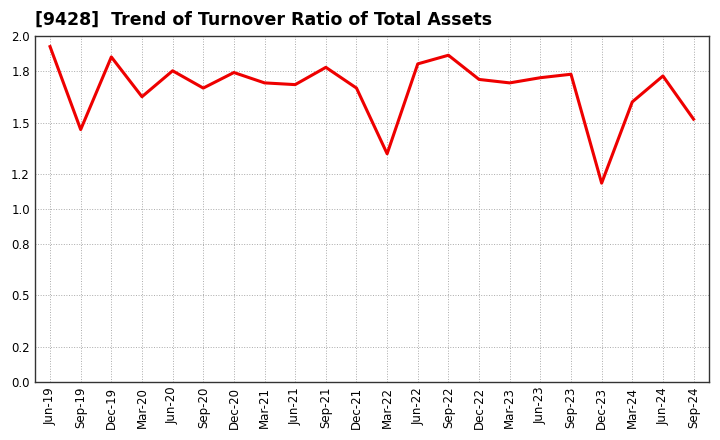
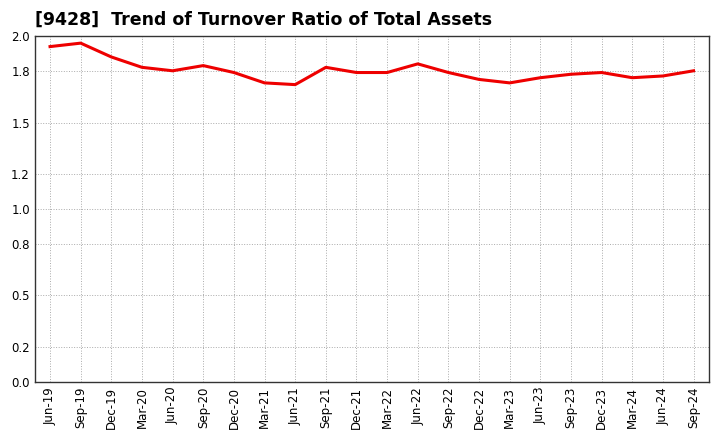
Sep-19: 1.46 -> 1.96
Mar-20: 1.65 -> 1.82
Sep-20: 1.70 -> 1.83
Dec-21: 1.70 -> 1.79
Mar-22: 1.32 -> 1.79
Sep-22: 1.89 -> 1.79
Dec-23: 1.15 -> 1.79
Mar-24: 1.62 -> 1.76
Sep-24: 1.52 -> 1.80
